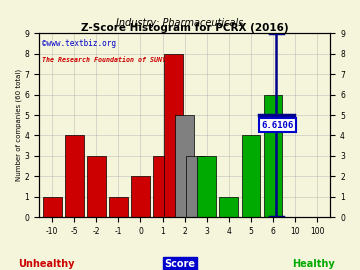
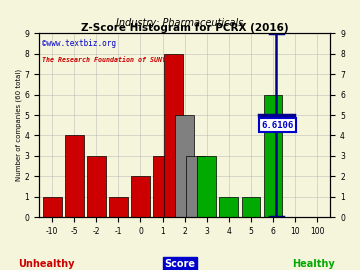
5: 4 -> 1
